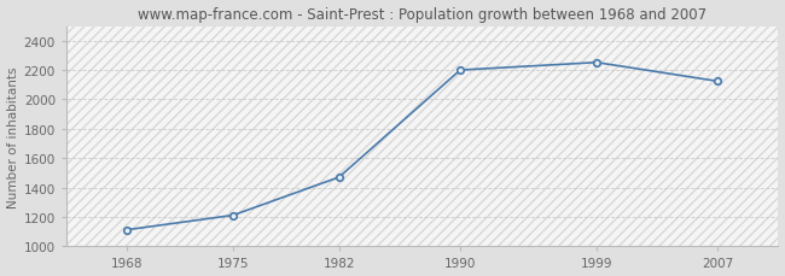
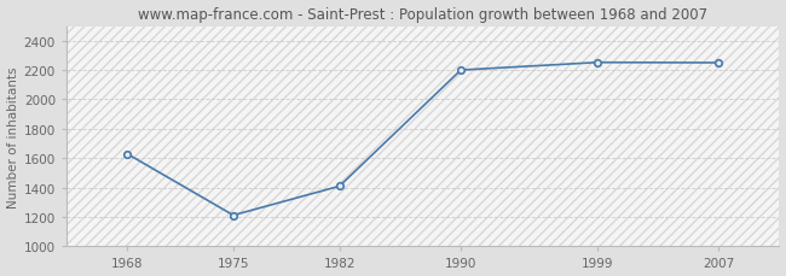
1968: 1110 -> 1630
1982: 1470 -> 1410
2007: 2120 -> 2250
